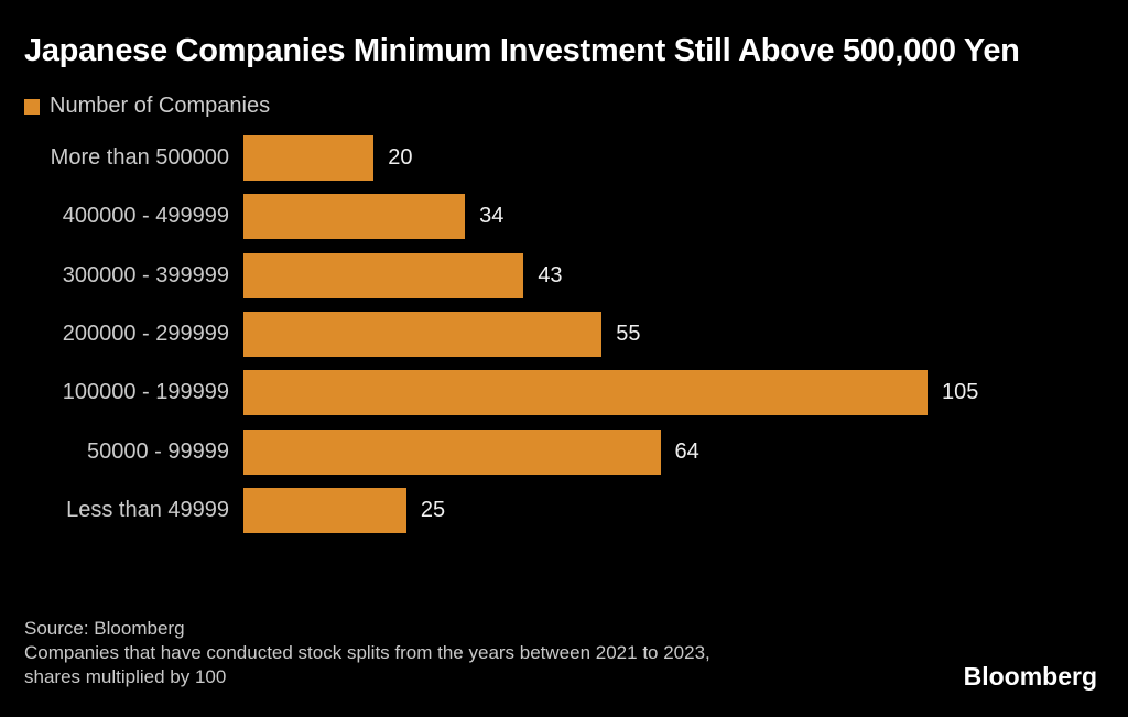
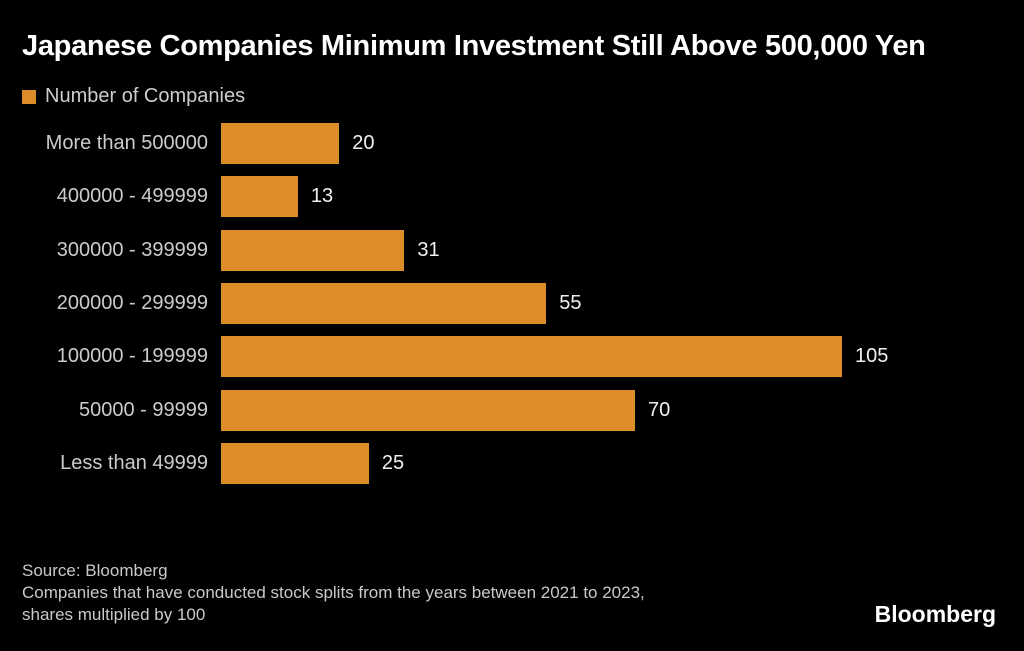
400000 - 499999: 34 -> 13
300000 - 399999: 43 -> 31
50000 - 99999: 64 -> 70
